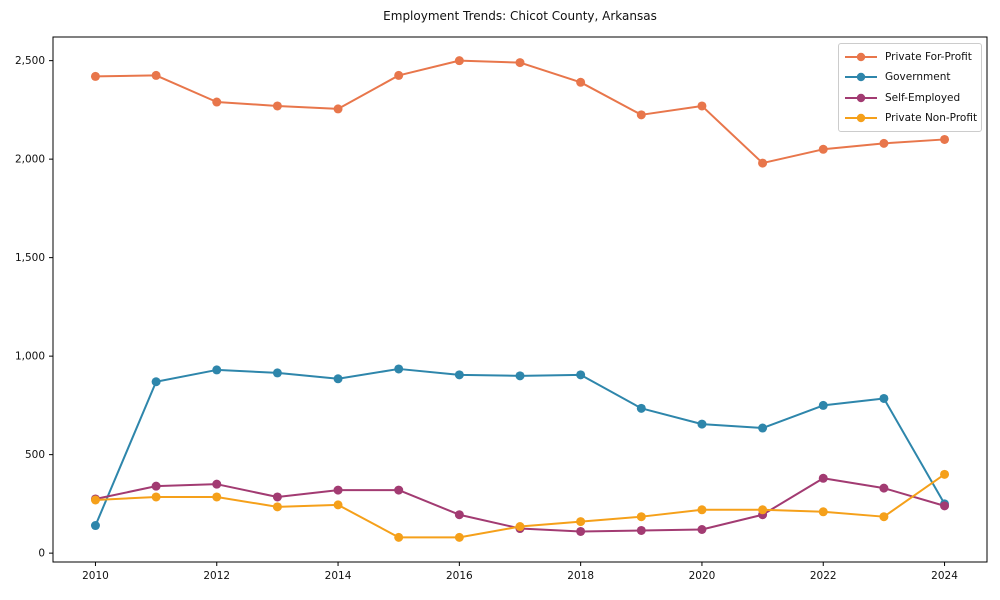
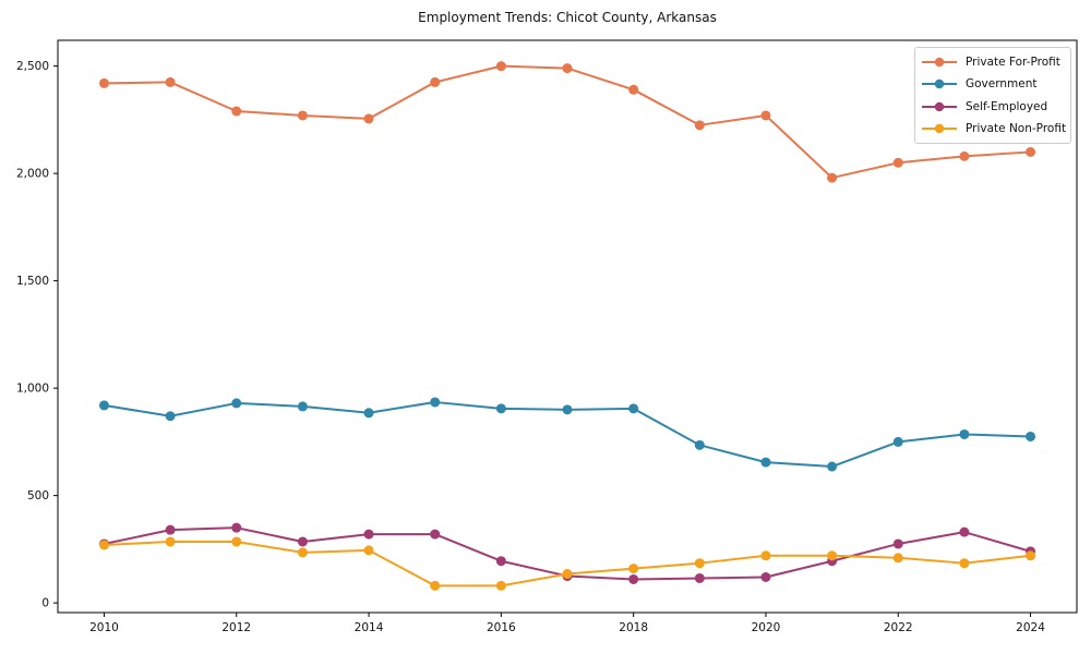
Government/2010: 140 -> 920
Self-Employed/2022: 380 -> 280
Government/2024: 250 -> 780
Private Non-Profit/2024: 400 -> 220
